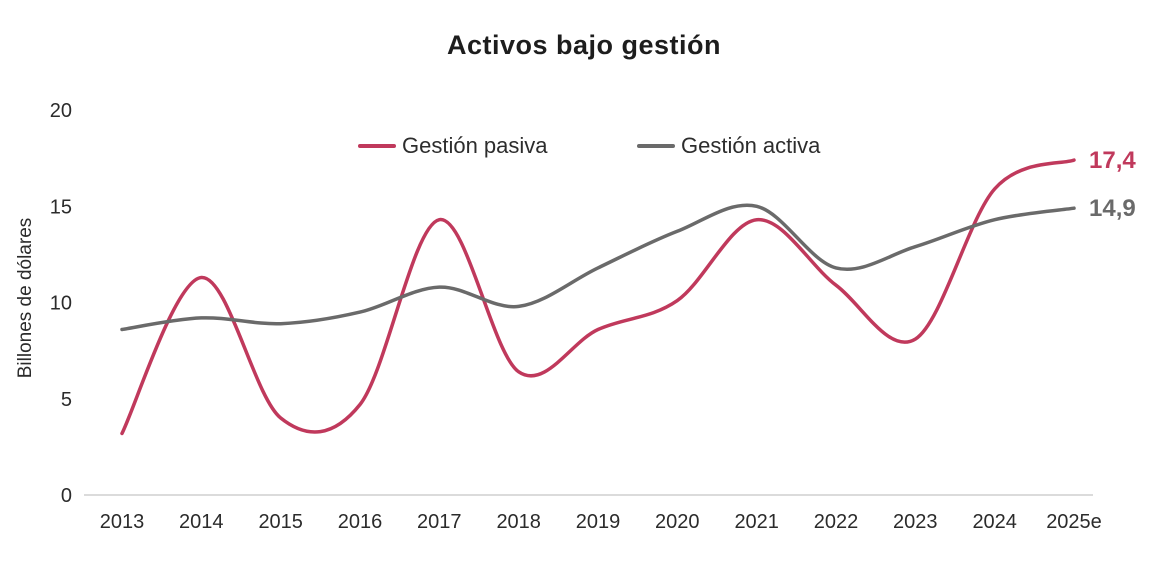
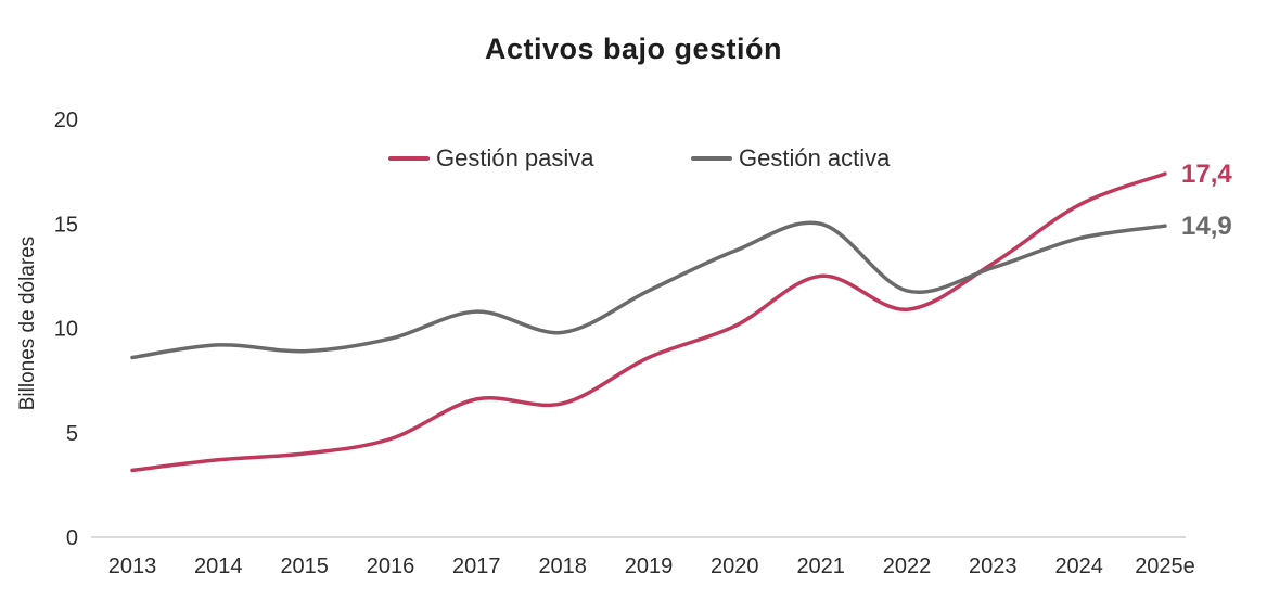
Gestión pasiva/2014: 11.3 -> 3.7
Gestión pasiva/2017: 14.3 -> 6.6
Gestión pasiva/2021: 14.3 -> 12.5
Gestión pasiva/2023: 8.1 -> 13.1
